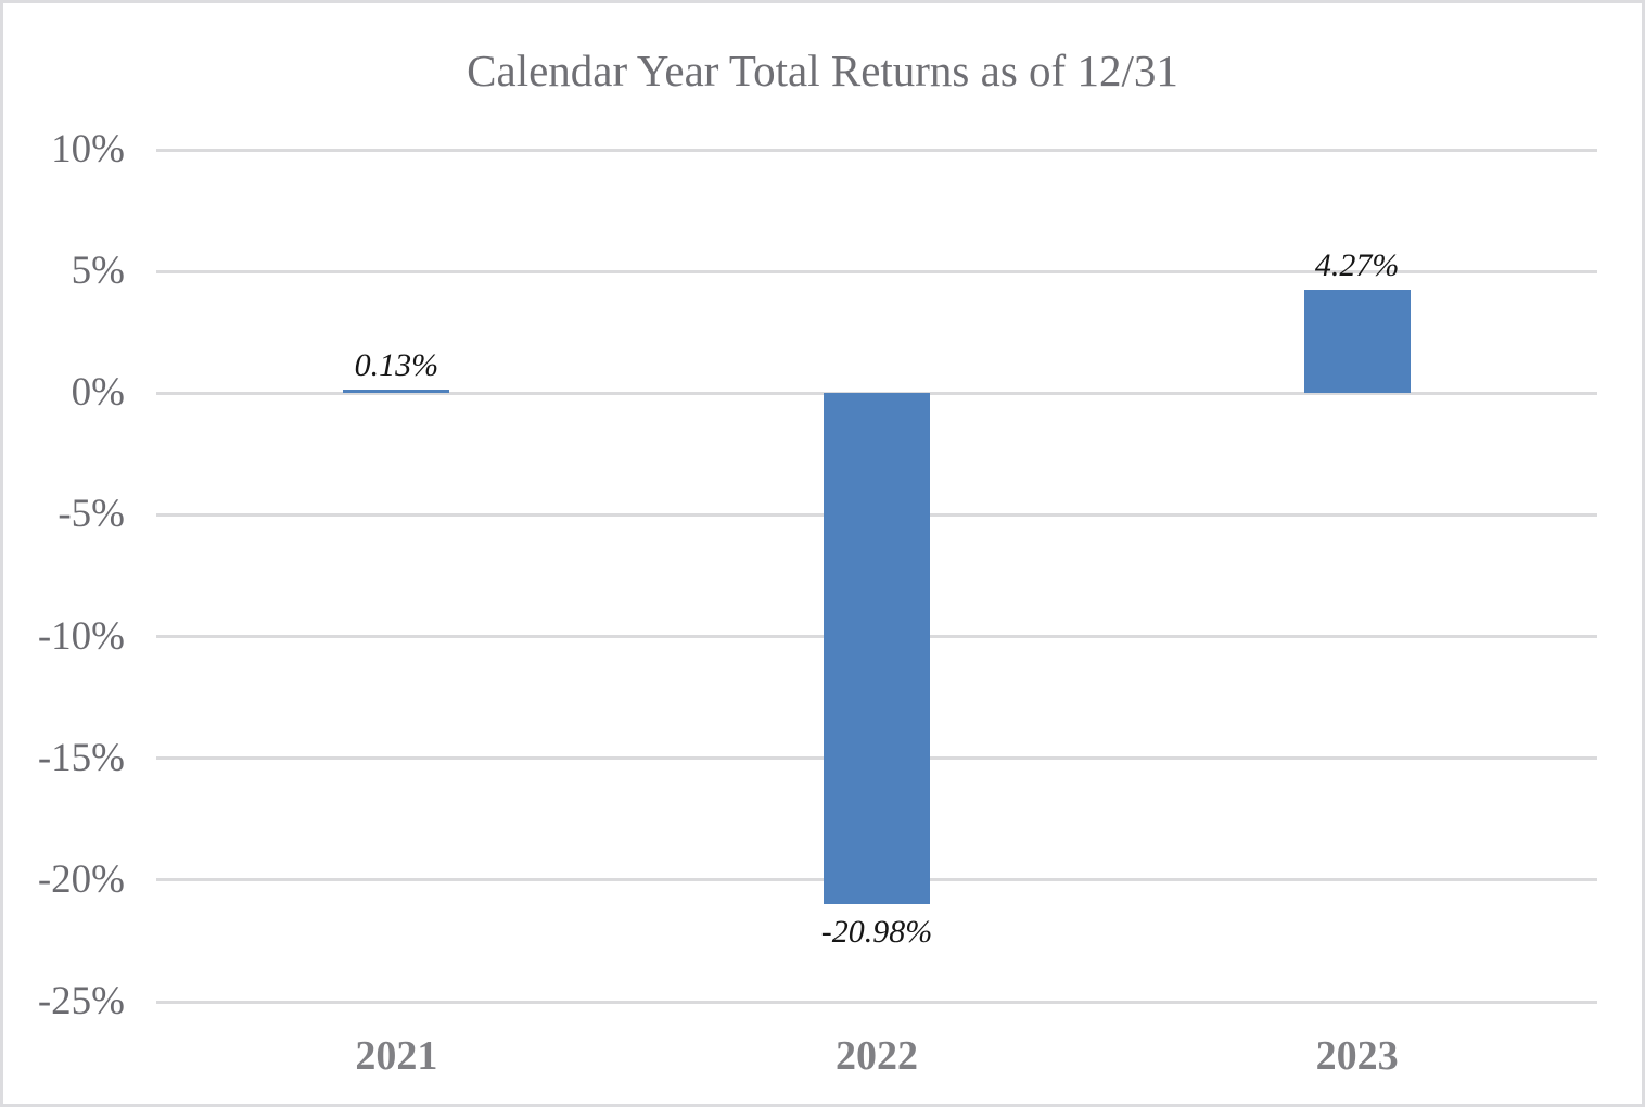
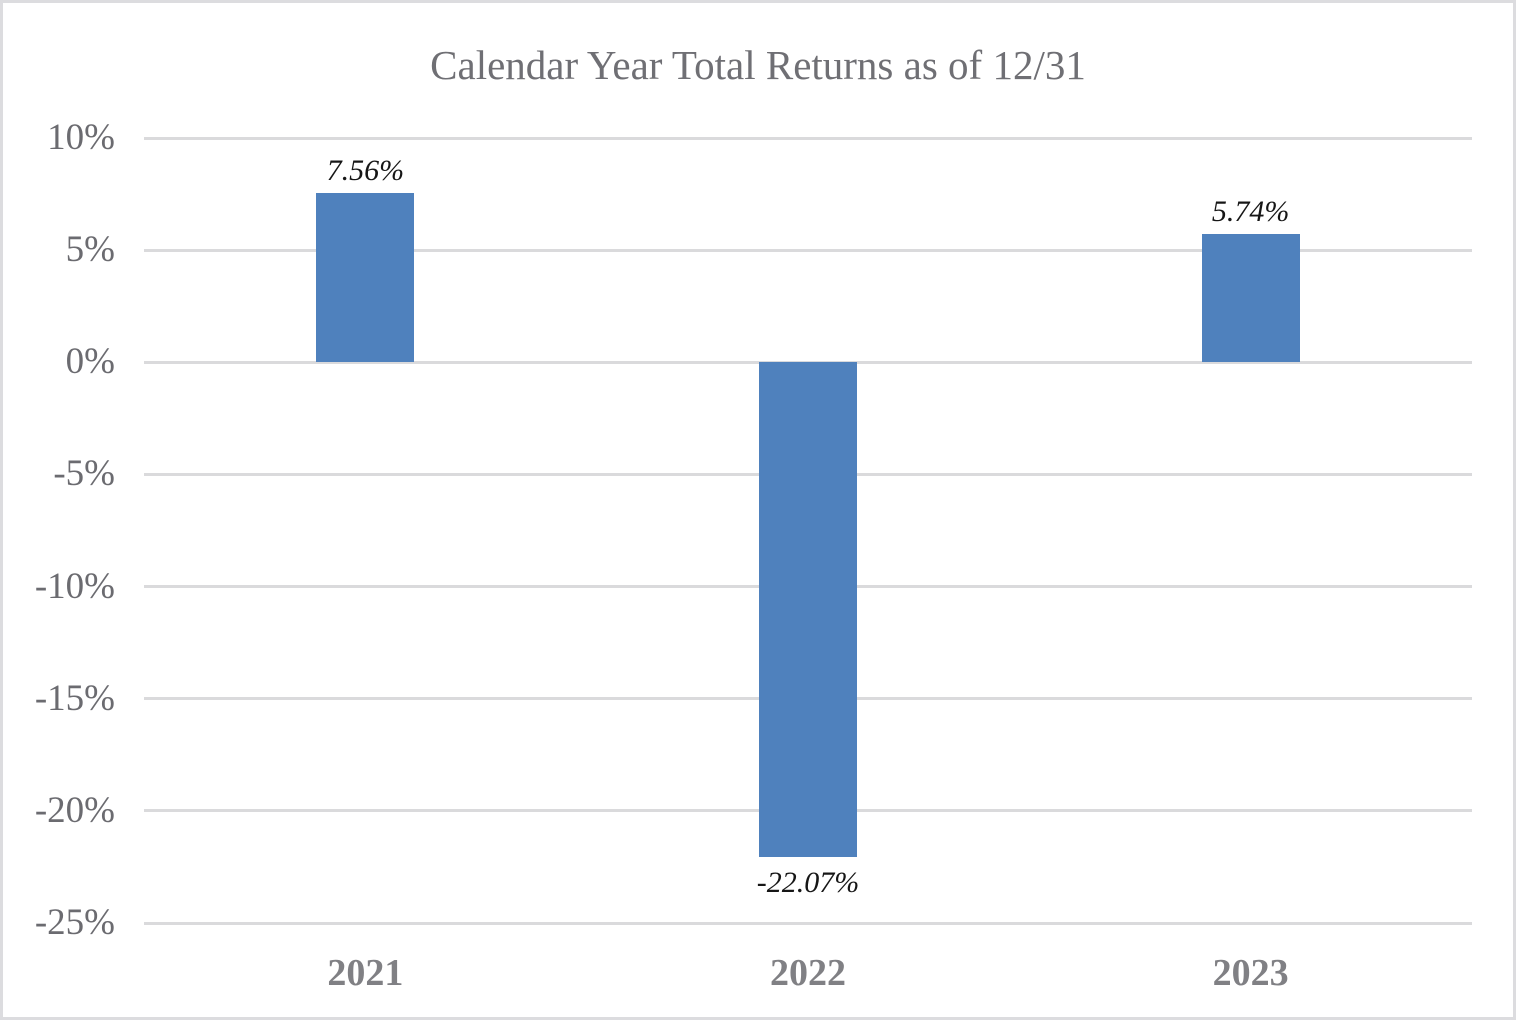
2021: 0.13% -> 7.56%
2022: -20.98% -> -22.07%
2023: 4.27% -> 5.74%
